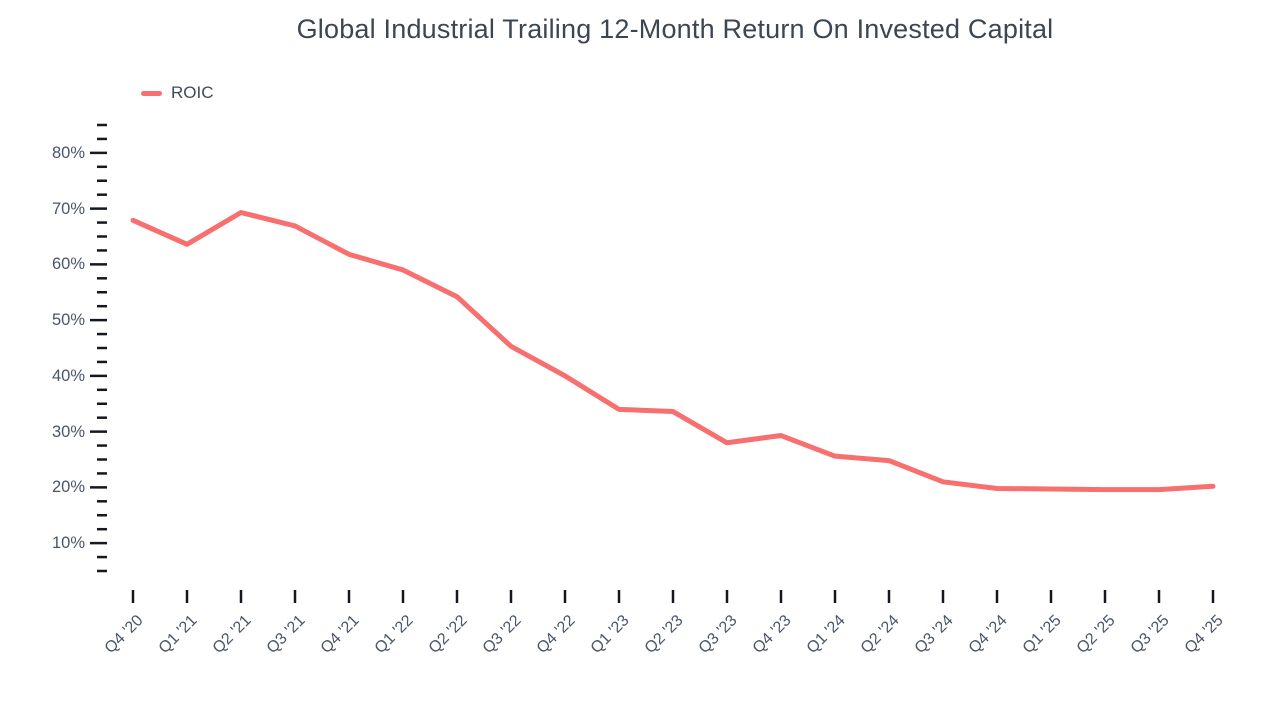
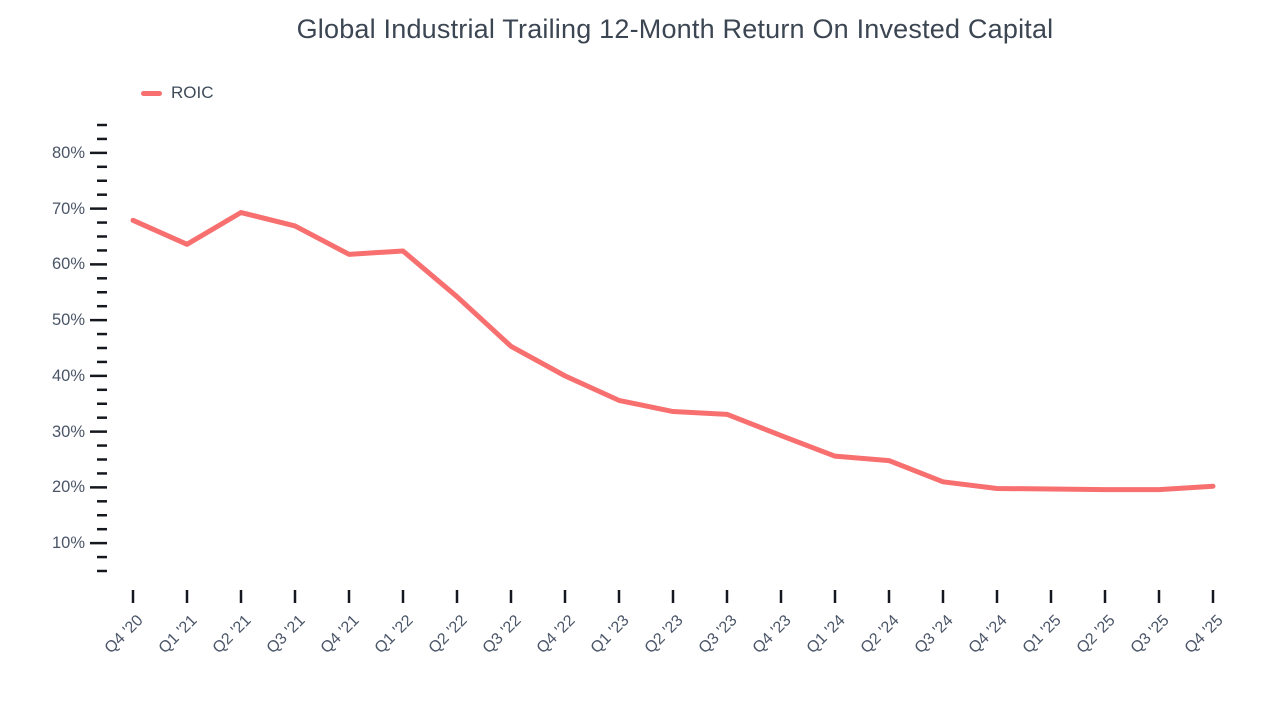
Q1 '22: 59% -> 62%
Q1 '23: 34% -> 36%
Q3 '23: 28% -> 33%
